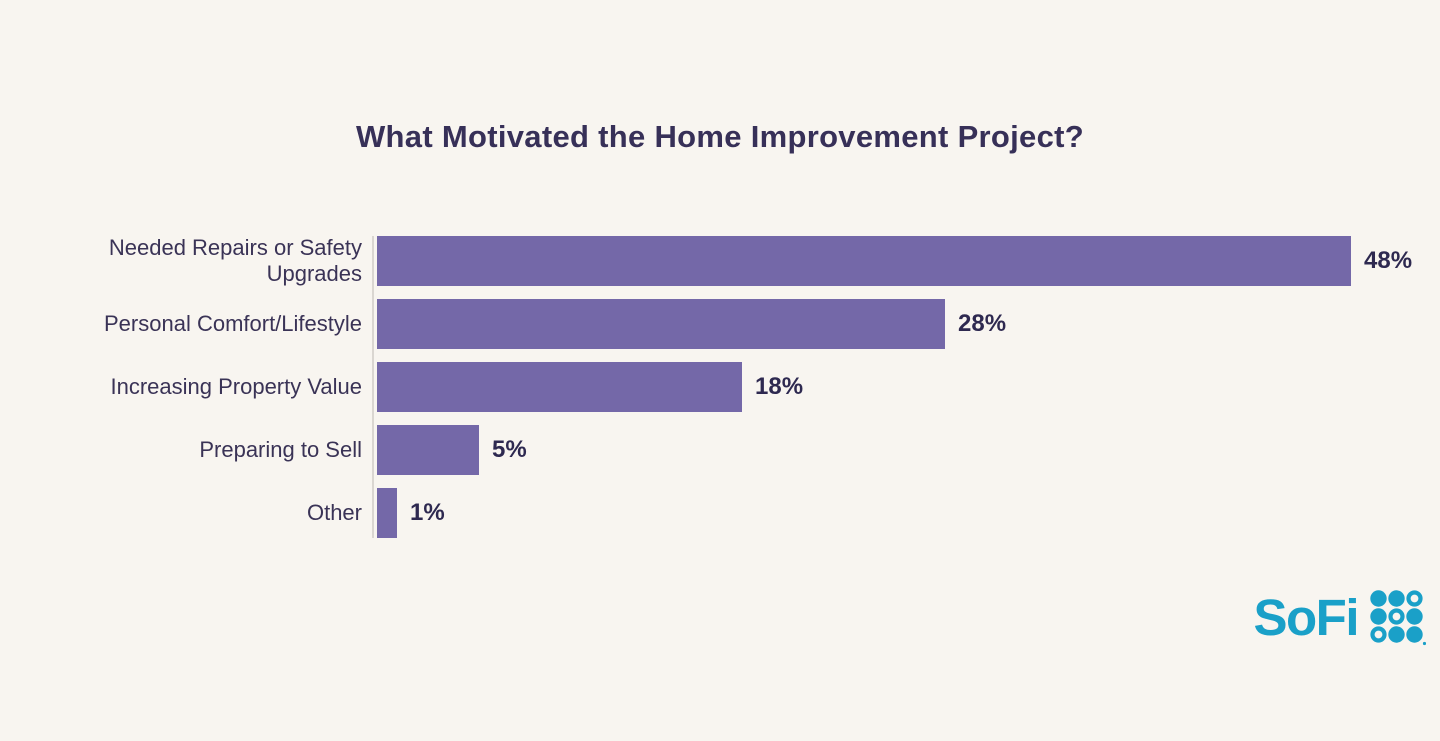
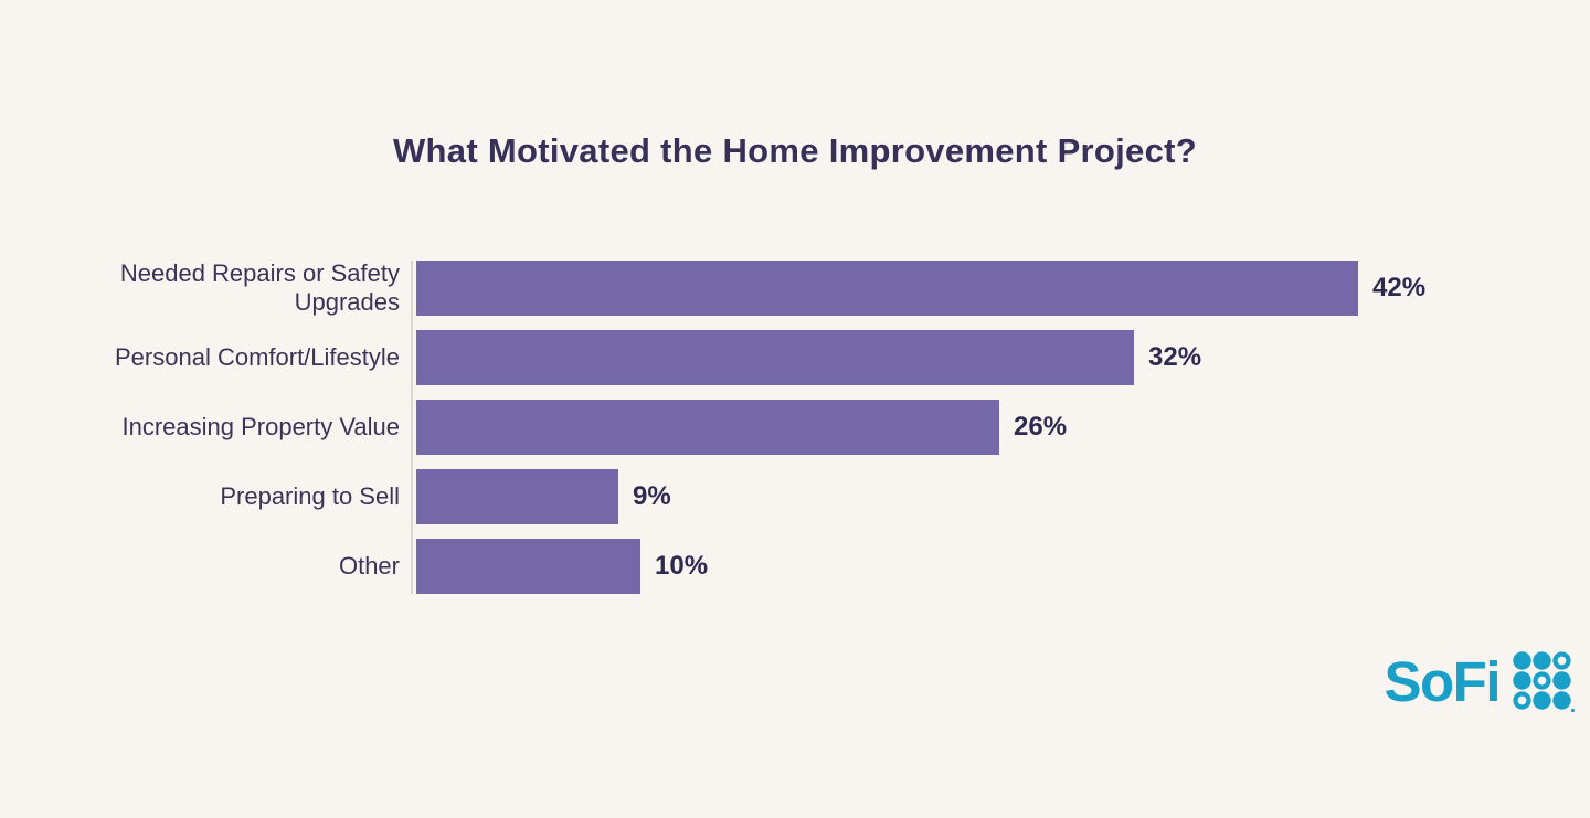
Needed Repairs or Safety Upgrades: 48% -> 42%
Personal Comfort/Lifestyle: 28% -> 32%
Increasing Property Value: 18% -> 26%
Preparing to Sell: 5% -> 9%
Other: 1% -> 10%
